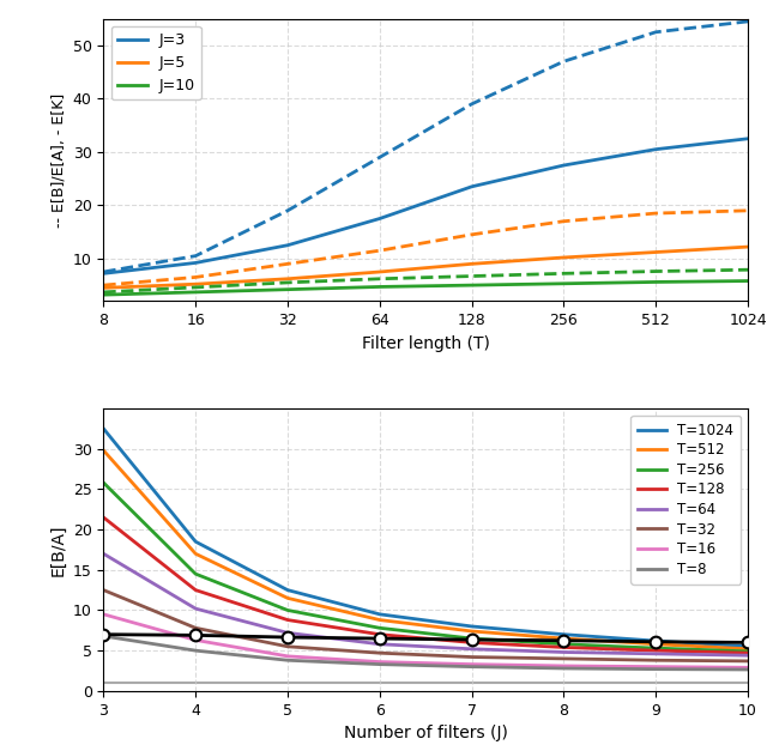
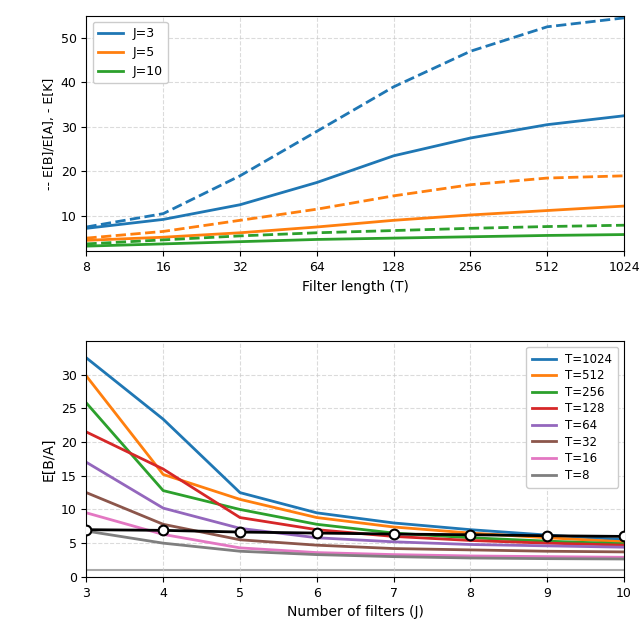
T=1024/4: 18.5 -> 23.4
T=512/4: 17.0 -> 15.2
T=256/4: 14.5 -> 12.8
T=128/4: 12.5 -> 16.0
